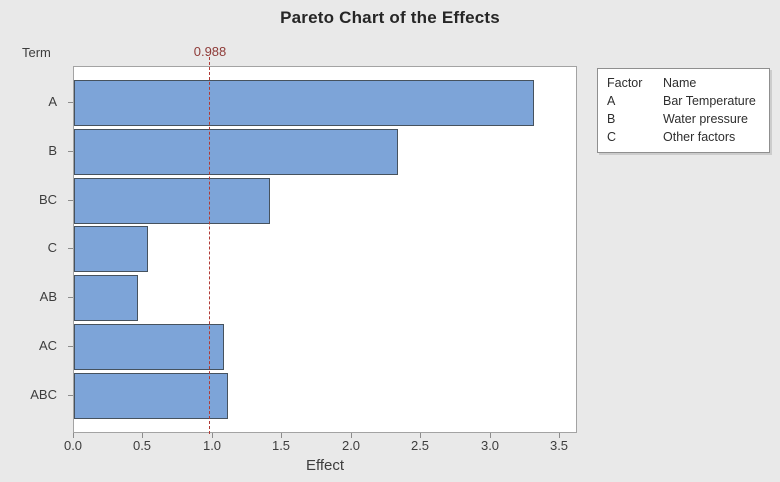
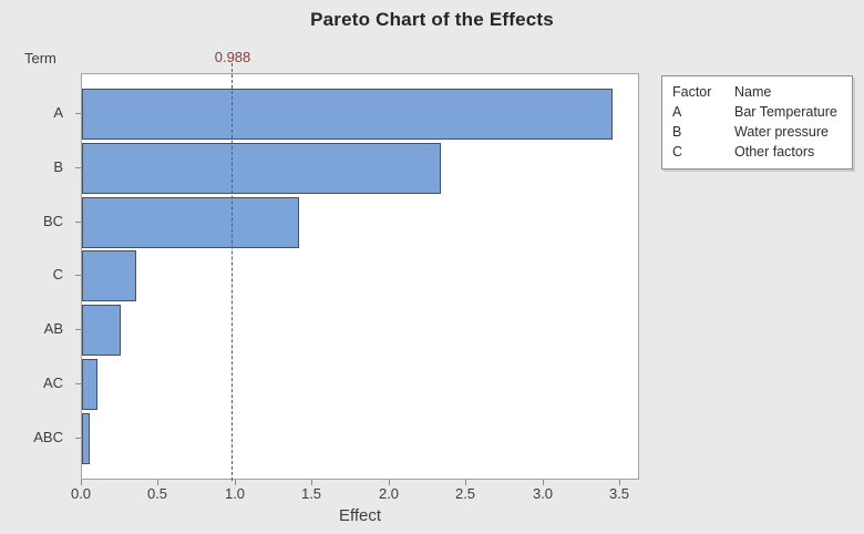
A: 3.31 -> 3.45
C: 0.53 -> 0.35
AB: 0.46 -> 0.25
AC: 1.08 -> 0.10
ABC: 1.11 -> 0.05
